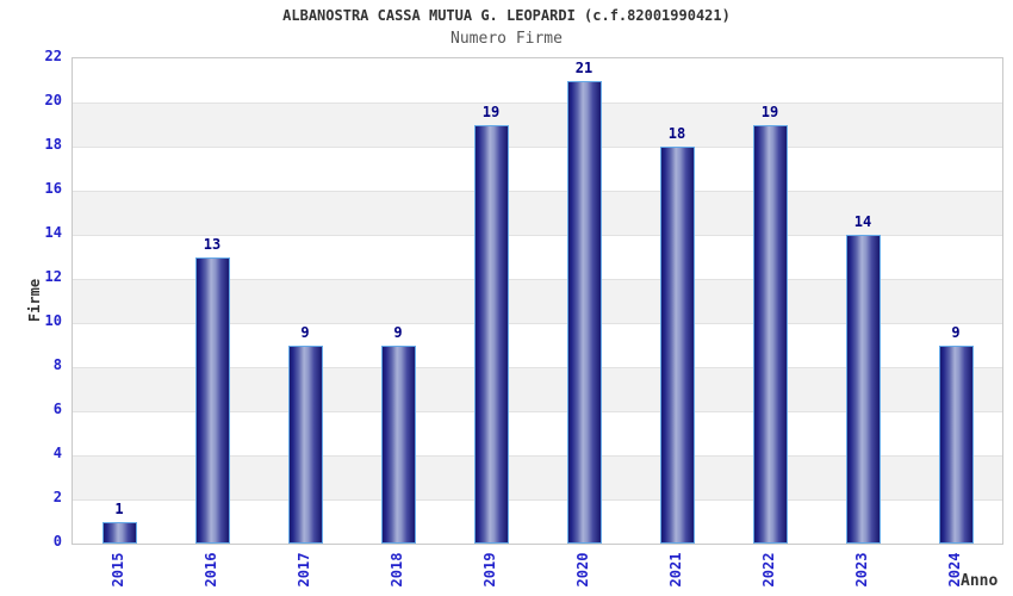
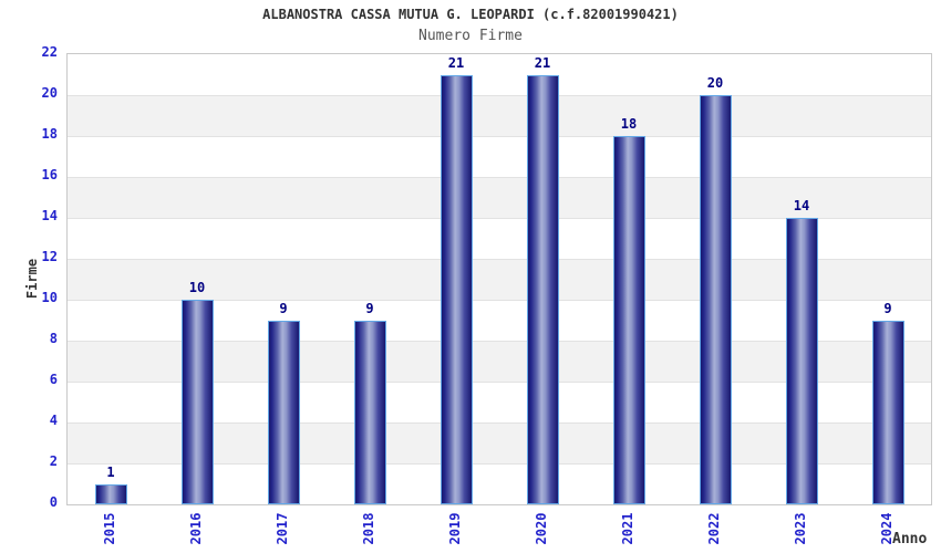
2016: 13 -> 10
2019: 19 -> 21
2022: 19 -> 20
